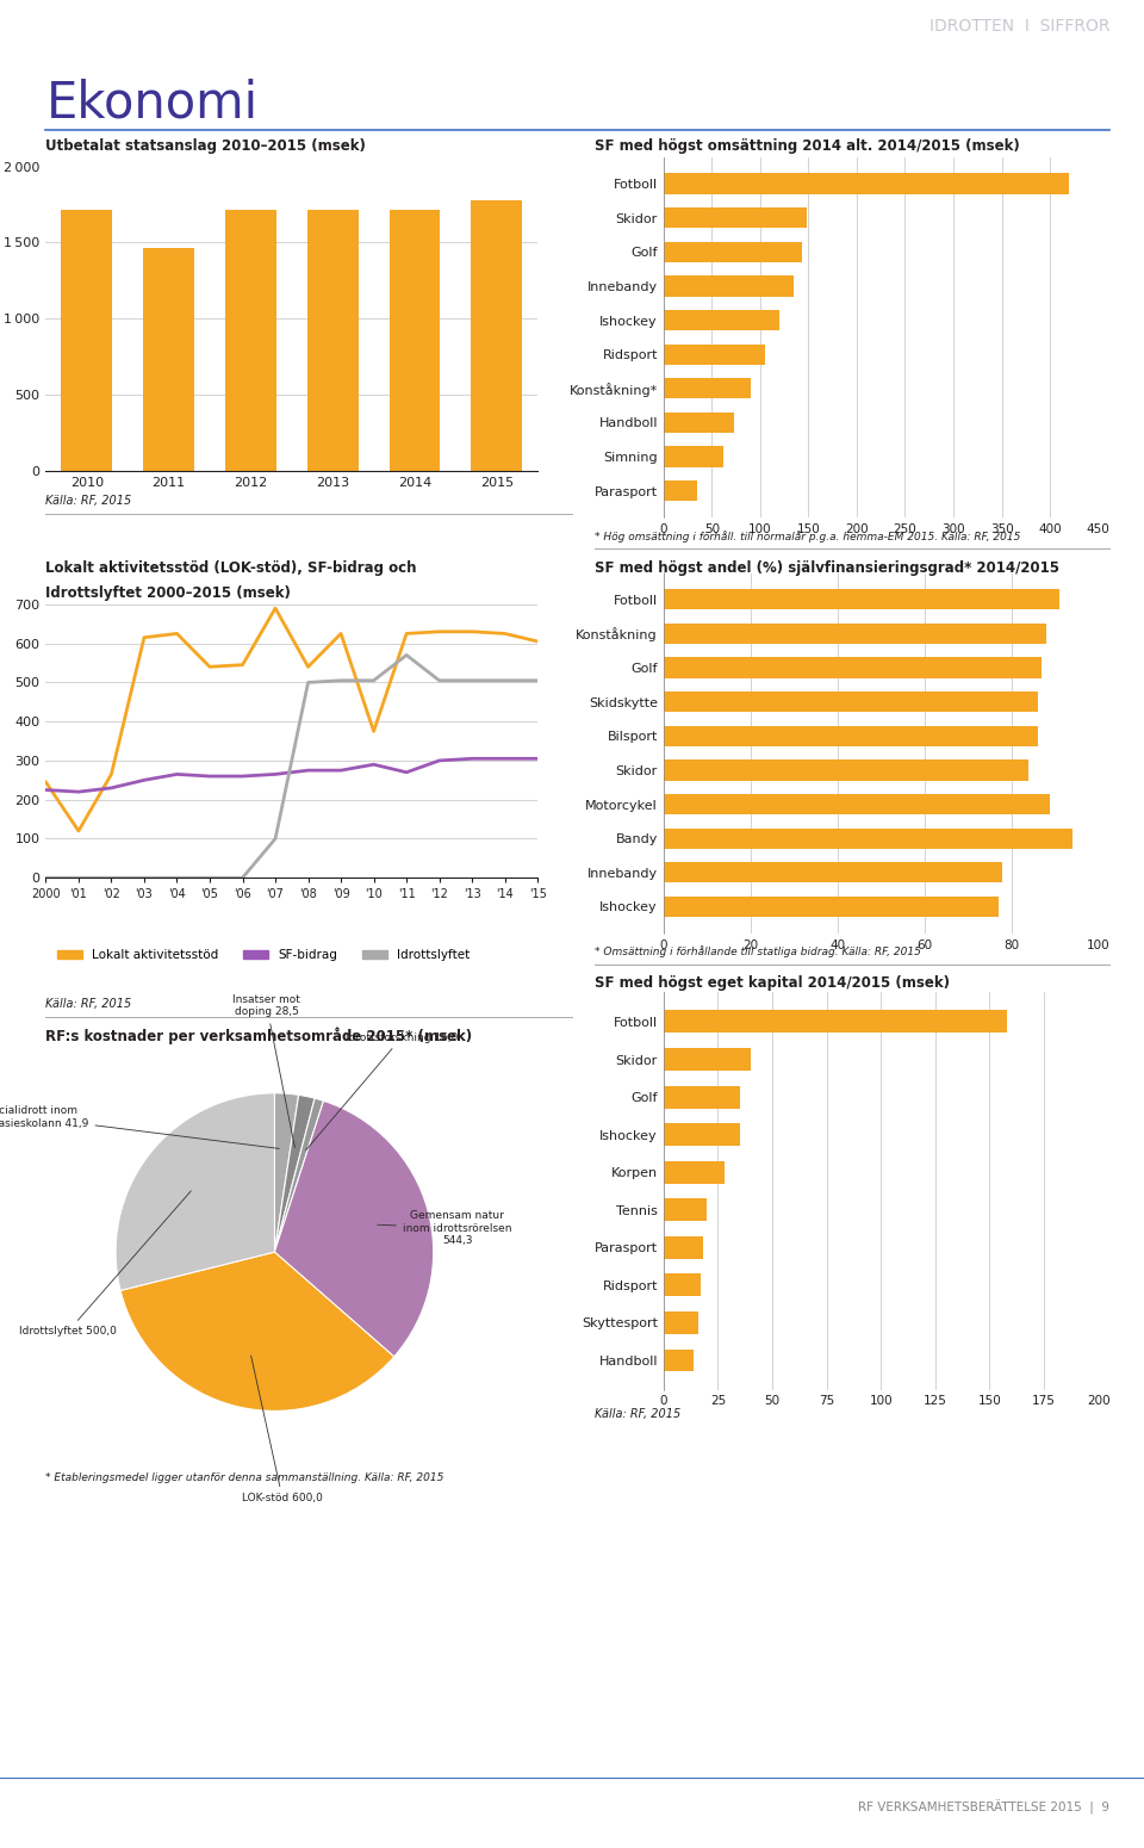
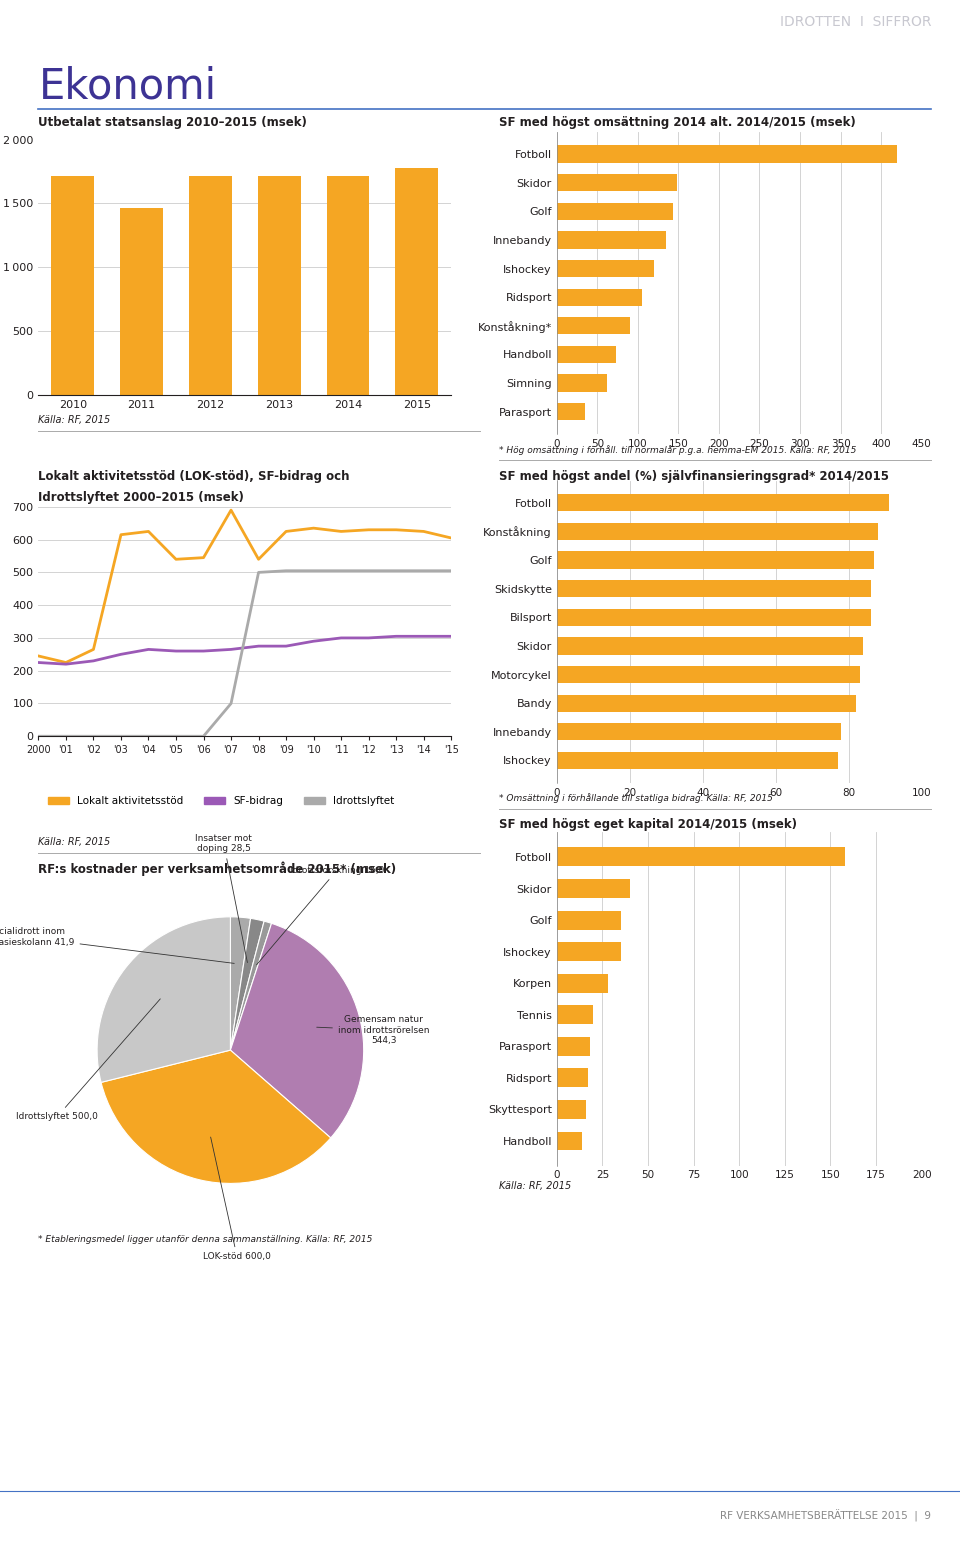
Motorcykel: 89 -> 83
Bandy: 94 -> 82
Lokalt aktivitetsstöd/'01: 120 -> 225
Lokalt aktivitetsstöd/'10: 375 -> 635
SF-bidrag/'11: 270 -> 300
Idrottslyftet/'11: 570 -> 505
